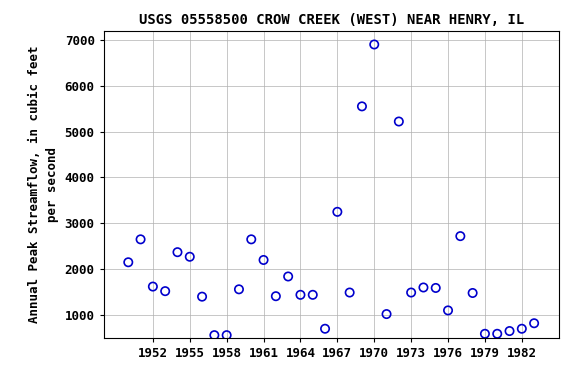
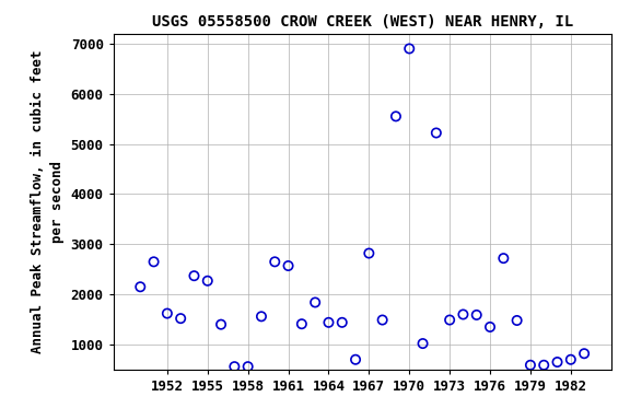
1961: 2200 -> 2570
1967: 3250 -> 2820
1976: 1100 -> 1350
